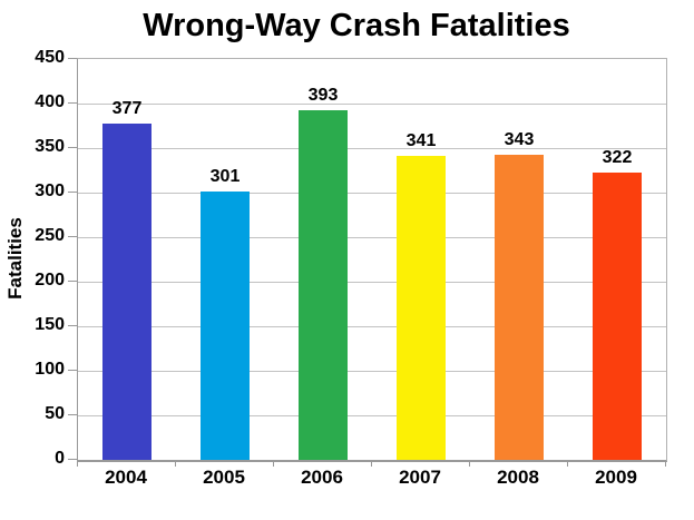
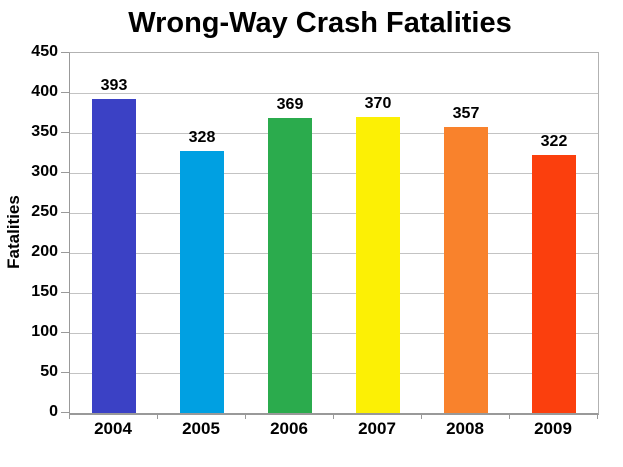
2004: 377 -> 393
2005: 301 -> 328
2006: 393 -> 369
2007: 341 -> 370
2008: 343 -> 357
